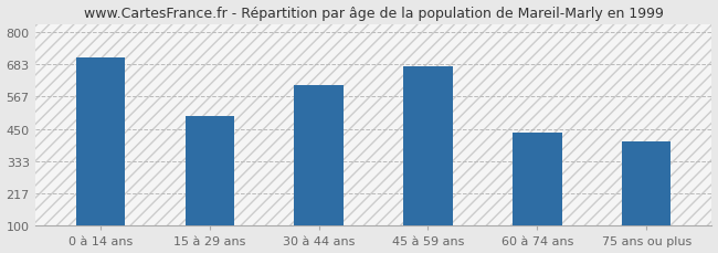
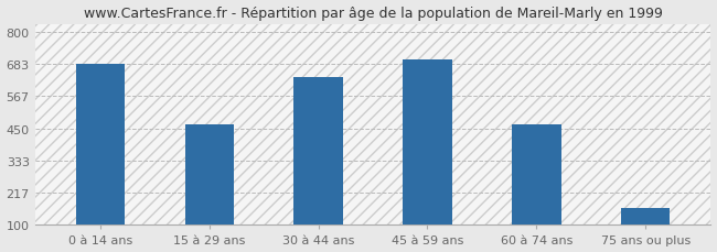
0 à 14 ans: 710 -> 683
15 à 29 ans: 495 -> 463
30 à 44 ans: 610 -> 638
45 à 59 ans: 675 -> 700
60 à 74 ans: 435 -> 463
75 ans ou plus: 405 -> 163
